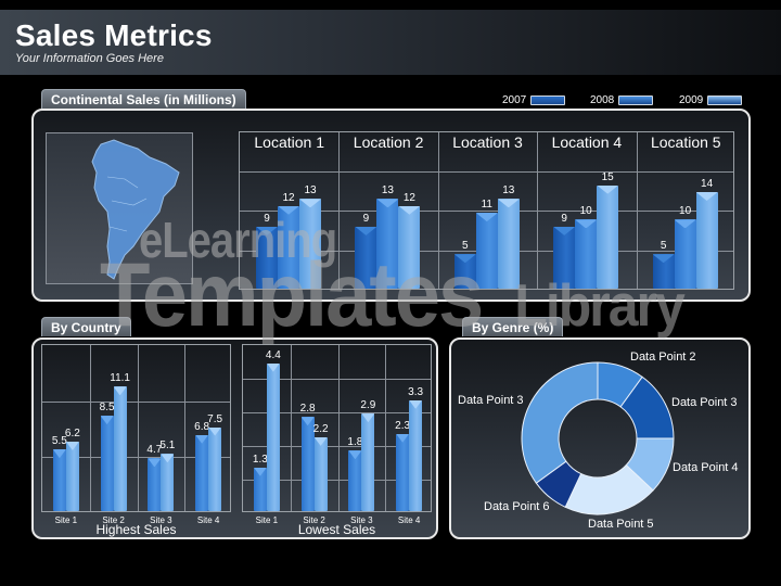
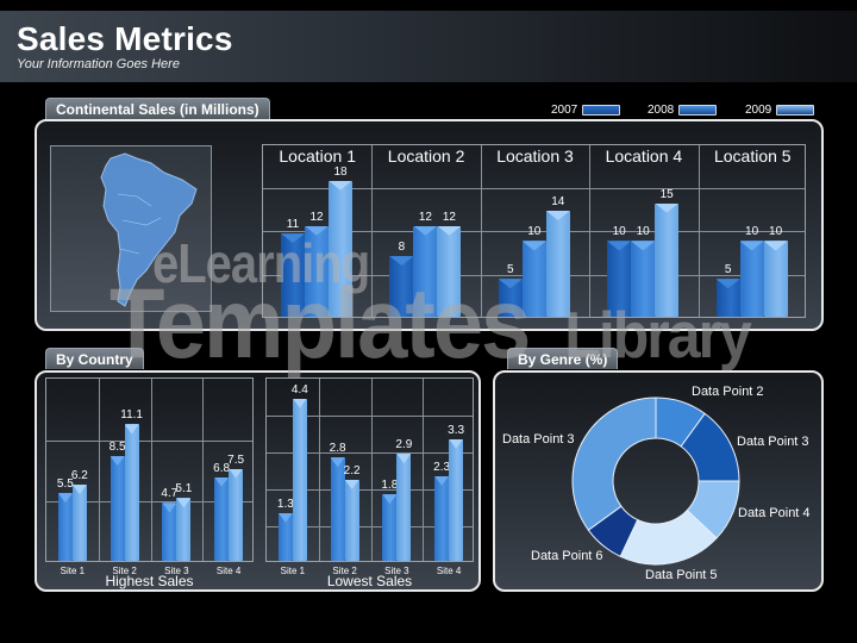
Continental Sales (in Millions)/2007/Location 1: 9 -> 11
Continental Sales (in Millions)/2009/Location 1: 13 -> 18
Continental Sales (in Millions)/2007/Location 2: 9 -> 8
Continental Sales (in Millions)/2008/Location 2: 13 -> 12
Continental Sales (in Millions)/2008/Location 3: 11 -> 10
Continental Sales (in Millions)/2009/Location 3: 13 -> 14
Continental Sales (in Millions)/2007/Location 4: 9 -> 10
Continental Sales (in Millions)/2009/Location 5: 14 -> 10
